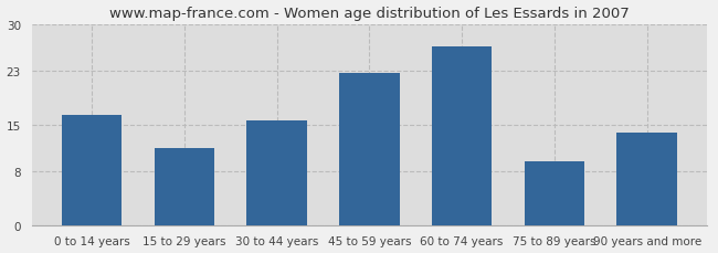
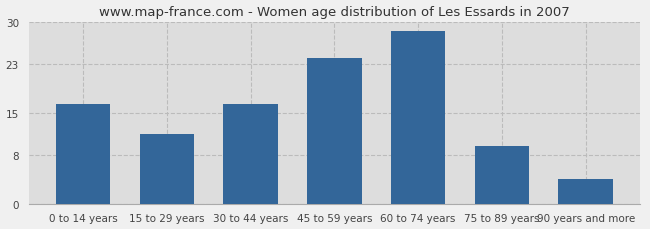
30 to 44 years: 15.6 -> 16.5
45 to 59 years: 22.6 -> 24.0
60 to 74 years: 26.6 -> 28.5
90 years and more: 13.8 -> 4.0
